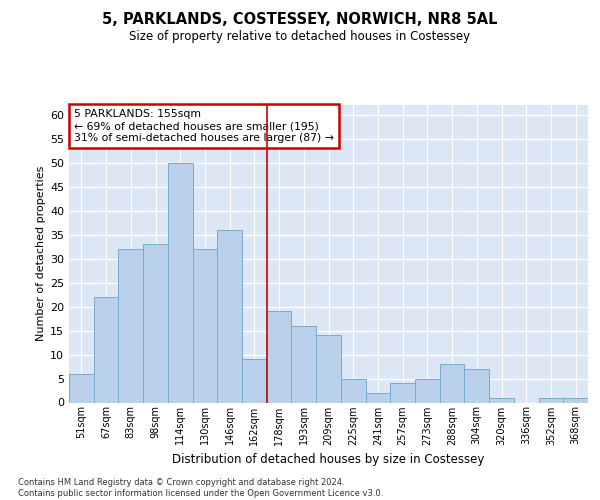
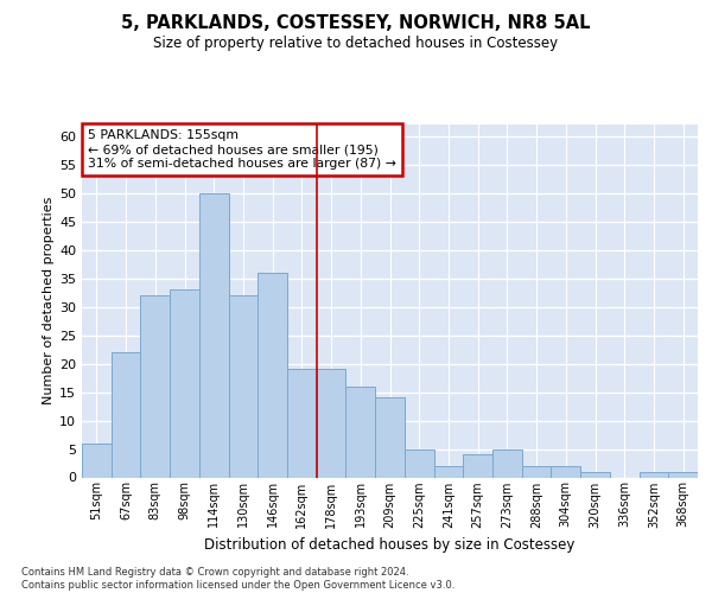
162sqm: 9 -> 19
288sqm: 8 -> 2
304sqm: 7 -> 2
